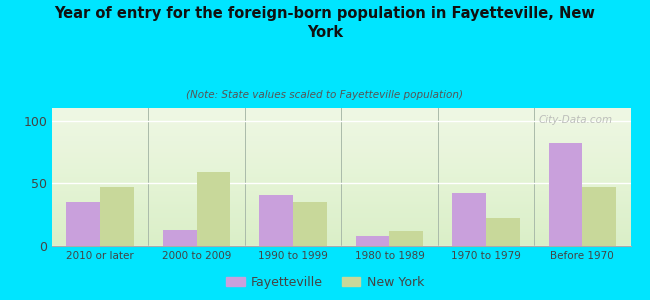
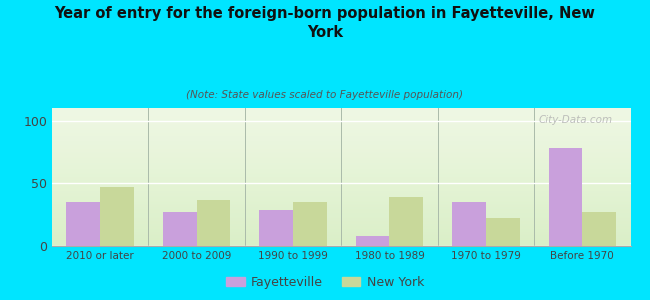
Fayetteville/2000 to 2009: 13 -> 27
New York/2000 to 2009: 59 -> 37
Fayetteville/1990 to 1999: 41 -> 29
New York/1980 to 1989: 12 -> 39
Fayetteville/1970 to 1979: 42 -> 35
Fayetteville/Before 1970: 82 -> 78
New York/Before 1970: 47 -> 27
